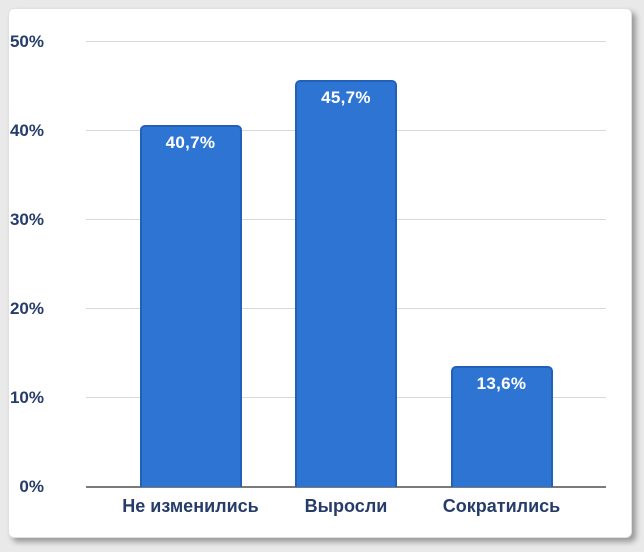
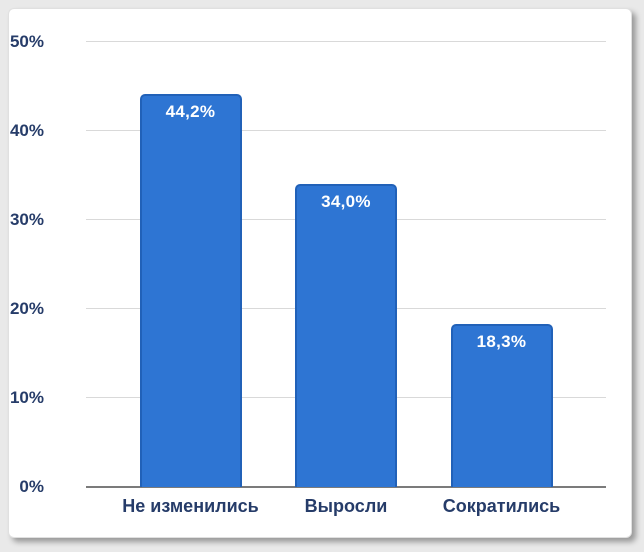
Не изменились: 40,7% -> 44,2%
Выросли: 45,7% -> 34,0%
Сократились: 13,6% -> 18,3%
